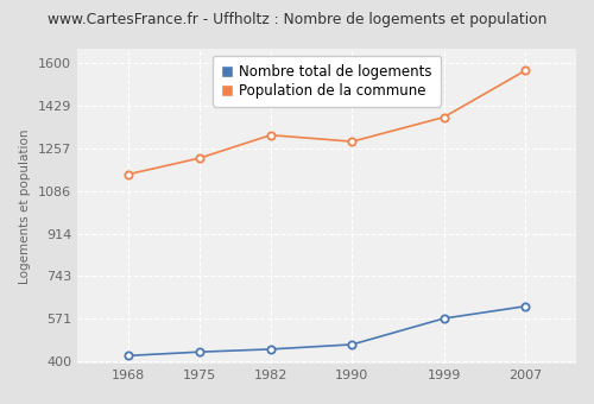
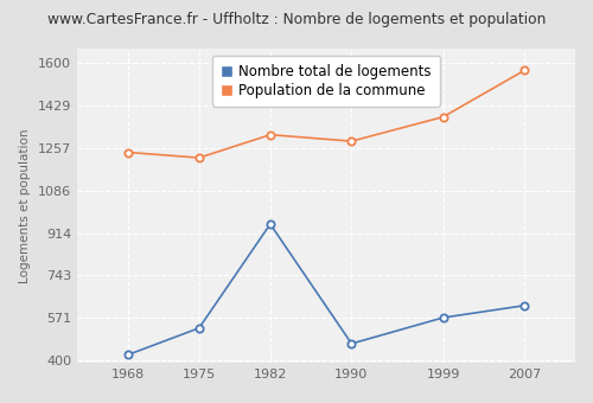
Population de la commune/1968: 1153 -> 1240
Nombre total de logements/1975: 437 -> 530
Nombre total de logements/1982: 448 -> 950
